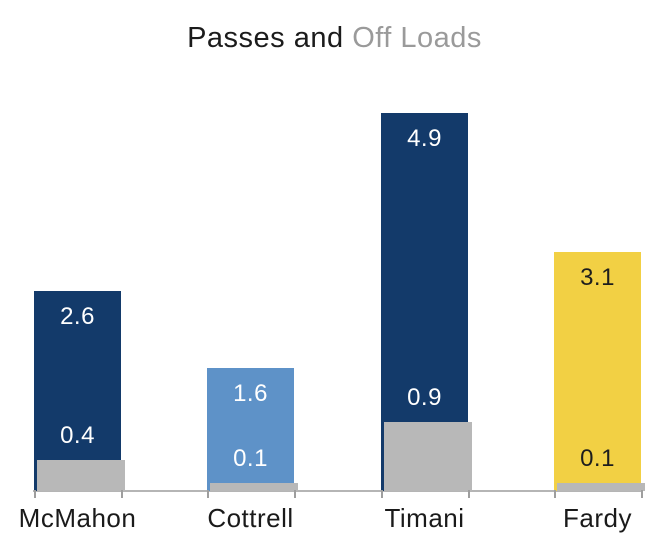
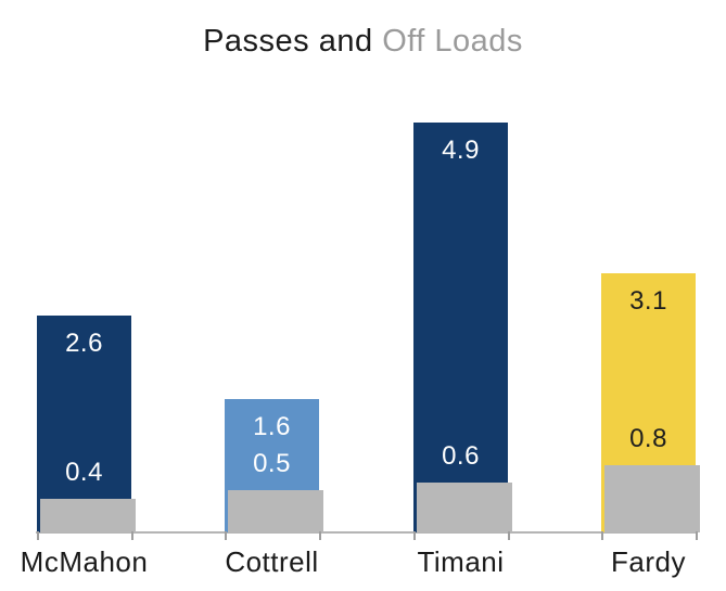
Off Loads/Cottrell: 0.1 -> 0.5
Off Loads/Timani: 0.9 -> 0.6
Off Loads/Fardy: 0.1 -> 0.8
